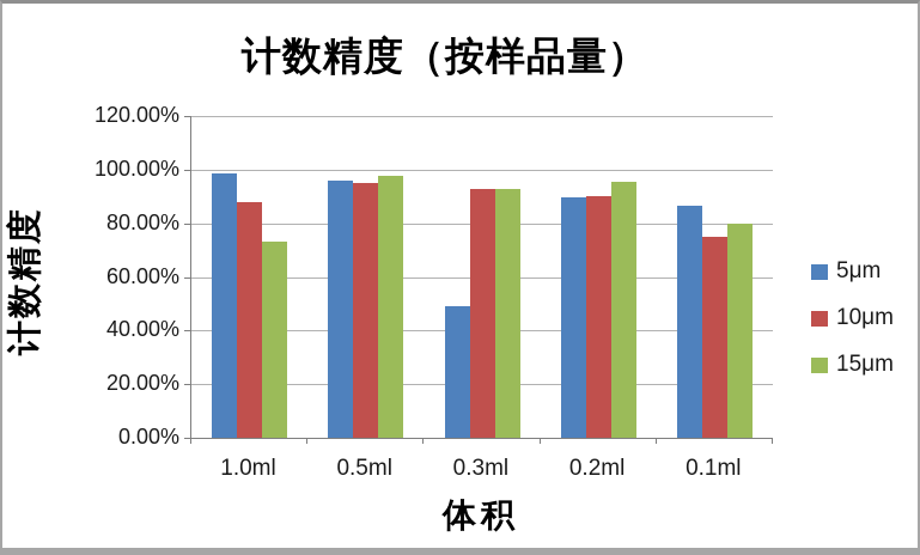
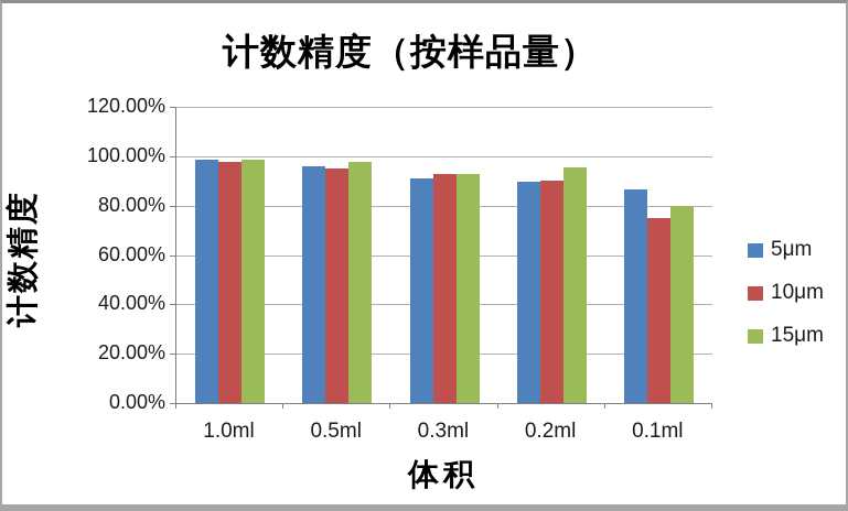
10μm/1.0ml: 88% -> 98%
15μm/1.0ml: 73% -> 98%
5μm/0.3ml: 49% -> 91%
